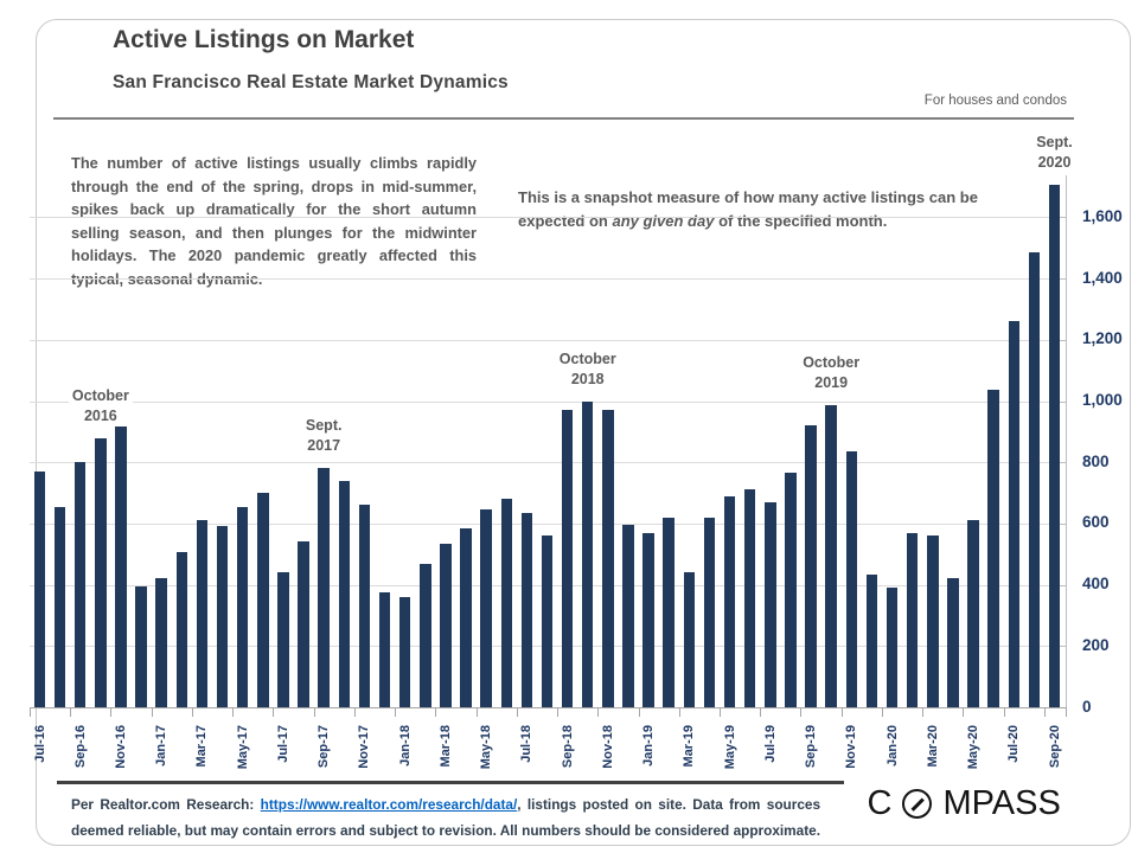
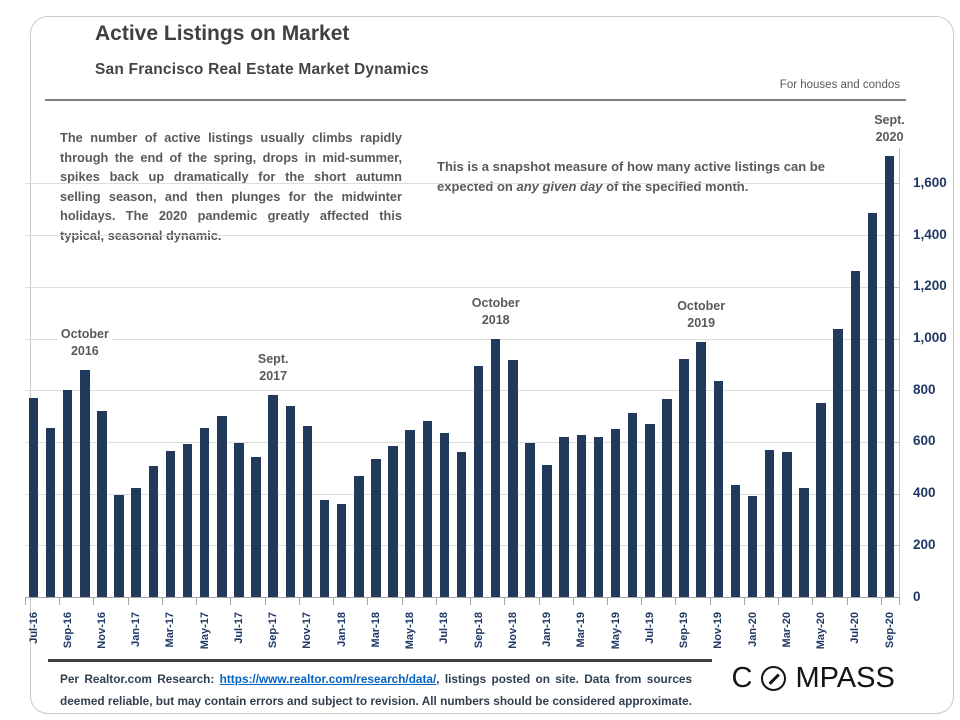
Nov-16: 1020 -> 720
Mar-17: 610 -> 560
Jul-17: 440 -> 600
Sep-18: 970 -> 900
Nov-18: 970 -> 920
Jan-19: 570 -> 510
Mar-19: 440 -> 620
May-19: 690 -> 650
May-20: 610 -> 750
